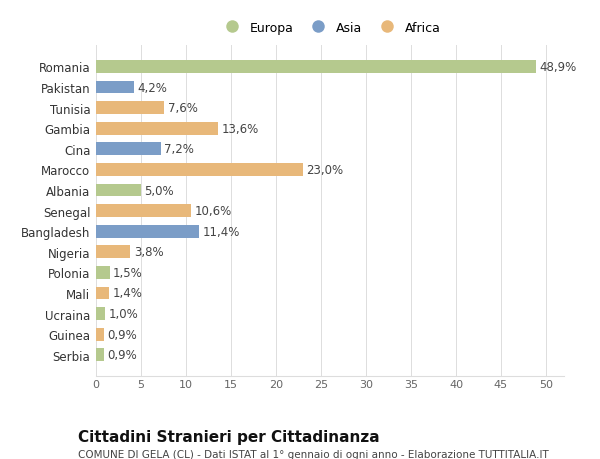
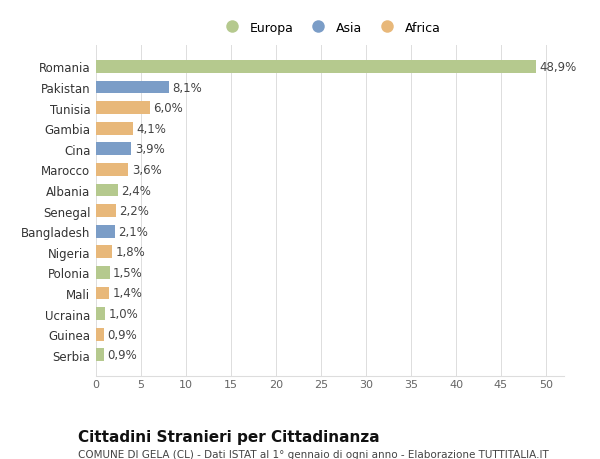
Pakistan: 4,2% -> 8,1%
Tunisia: 7,6% -> 6,0%
Gambia: 13,6% -> 4,1%
Cina: 7,2% -> 3,9%
Marocco: 23,0% -> 3,6%
Albania: 5,0% -> 2,4%
Senegal: 10,6% -> 2,2%
Bangladesh: 11,4% -> 2,1%
Nigeria: 3,8% -> 1,8%
